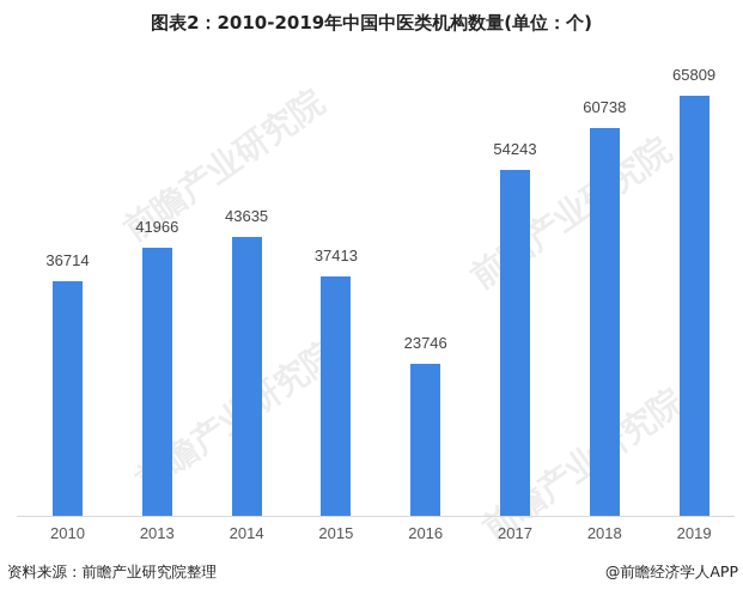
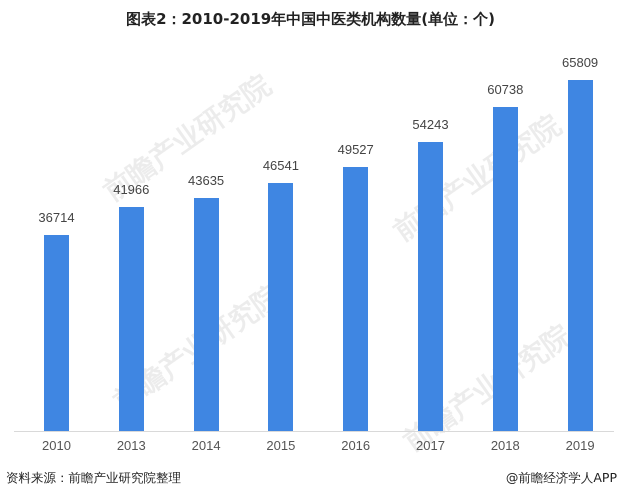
2015: 37413 -> 46541
2016: 23746 -> 49527
